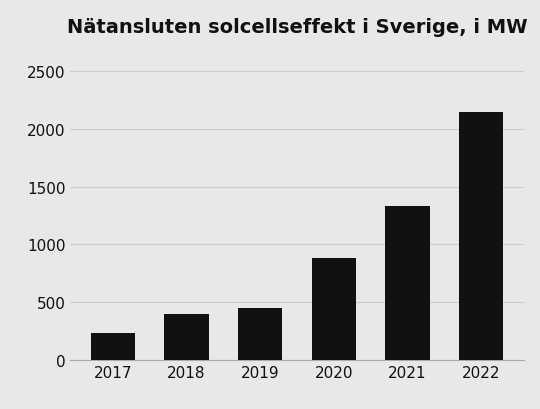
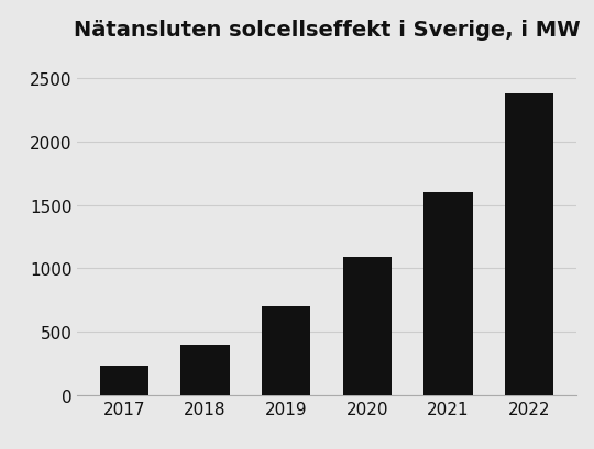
2019: 450 -> 700
2020: 880 -> 1090
2021: 1330 -> 1600
2022: 2150 -> 2380
